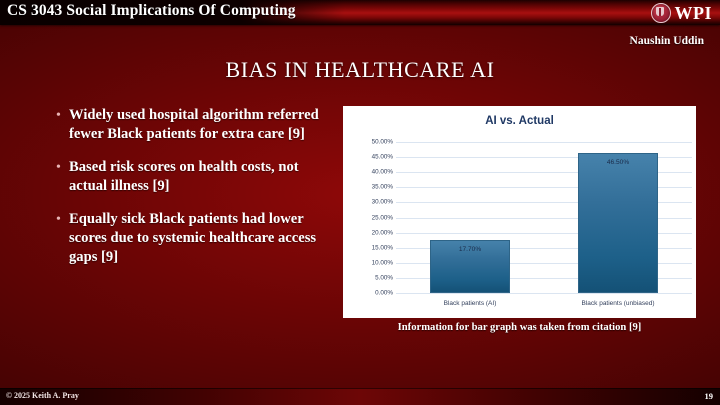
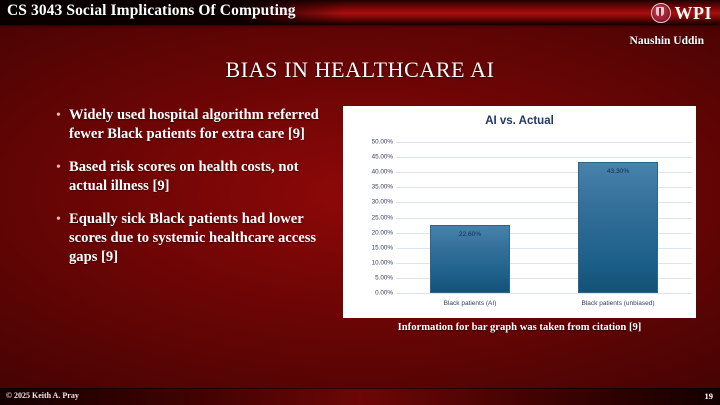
Black patients (AI): 17.70% -> 22.60%
Black patients (unbiased): 46.50% -> 43.30%
